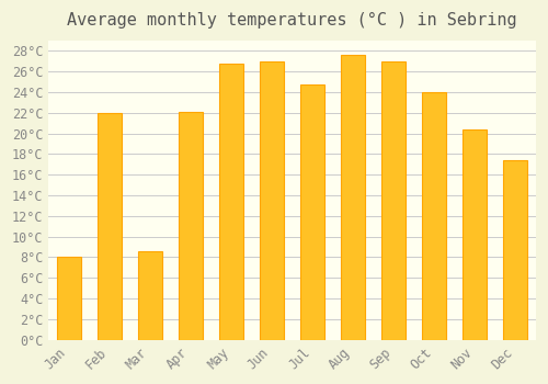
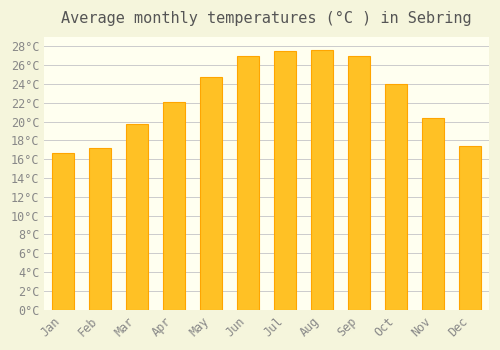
Jan: 8.0°C -> 16.7°C
Feb: 22.0°C -> 17.2°C
Mar: 8.6°C -> 19.8°C
May: 26.8°C -> 24.8°C
Jul: 24.8°C -> 27.5°C
